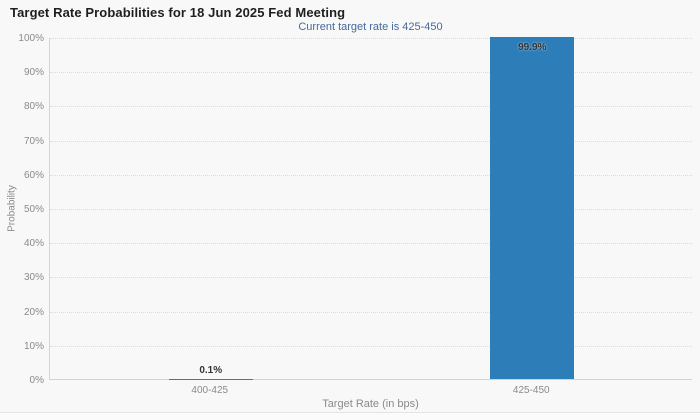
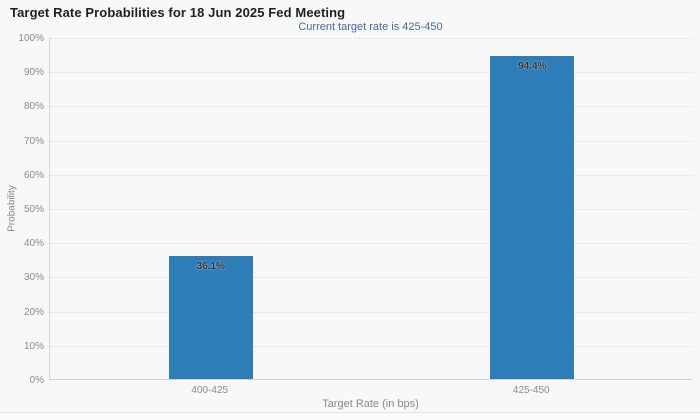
400-425: 0.1% -> 36.1%
425-450: 99.9% -> 94.4%
